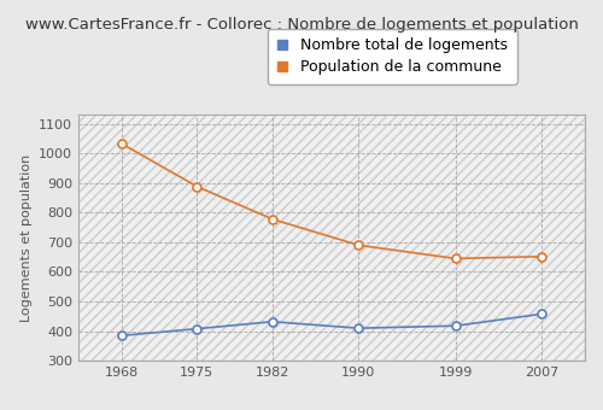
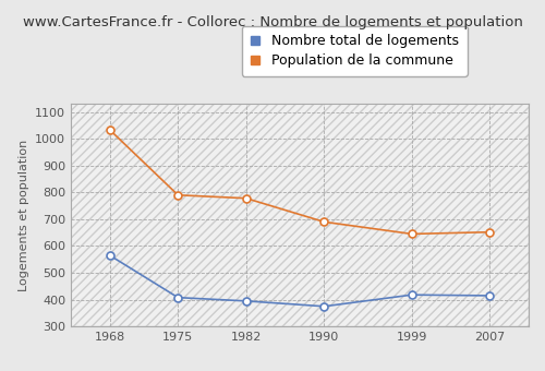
Nombre total de logements/1968: 385 -> 565
Population de la commune/1975: 888 -> 790
Nombre total de logements/1982: 432 -> 395
Nombre total de logements/1990: 410 -> 375
Nombre total de logements/2007: 458 -> 415
